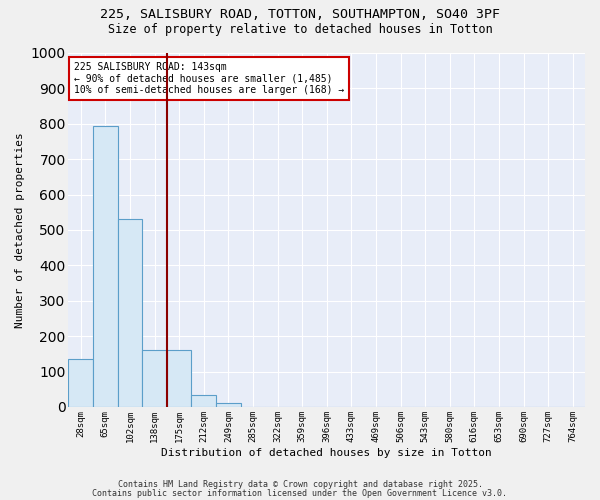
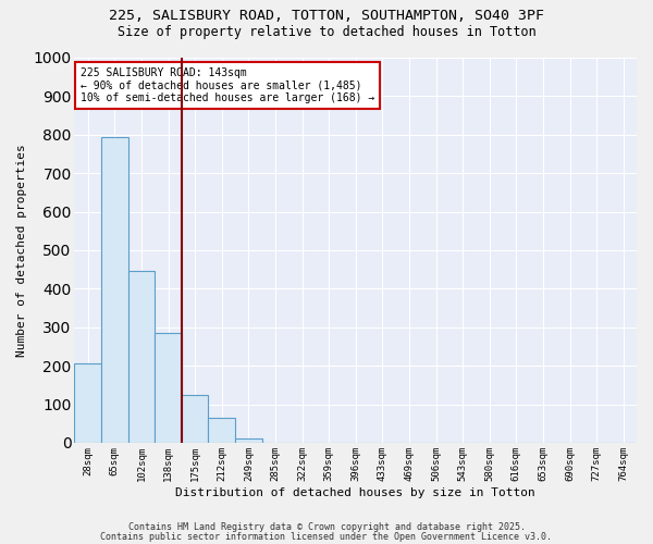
28sqm: 135 -> 205
102sqm: 530 -> 445
138sqm: 160 -> 285
175sqm: 160 -> 125
212sqm: 35 -> 65
